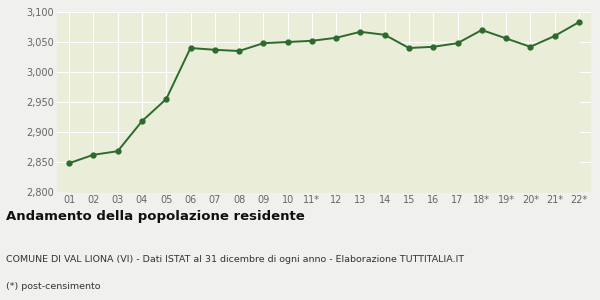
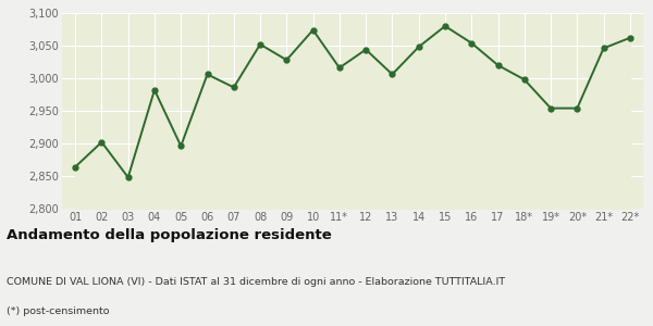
01: 2,848 -> 2,864
02: 2,862 -> 2,902
03: 2,868 -> 2,848
04: 2,918 -> 2,982
05: 2,955 -> 2,896
06: 3,040 -> 3,006
07: 3,037 -> 2,986
08: 3,035 -> 3,052
09: 3,048 -> 3,028
10: 3,050 -> 3,074
11*: 3,052 -> 3,016
12: 3,057 -> 3,044
13: 3,067 -> 3,006
14: 3,062 -> 3,048
15: 3,040 -> 3,080
16: 3,042 -> 3,054
17: 3,048 -> 3,020
18*: 3,070 -> 2,998
19*: 3,056 -> 2,954
20*: 3,042 -> 2,954
21*: 3,060 -> 3,046
22*: 3,083 -> 3,062
